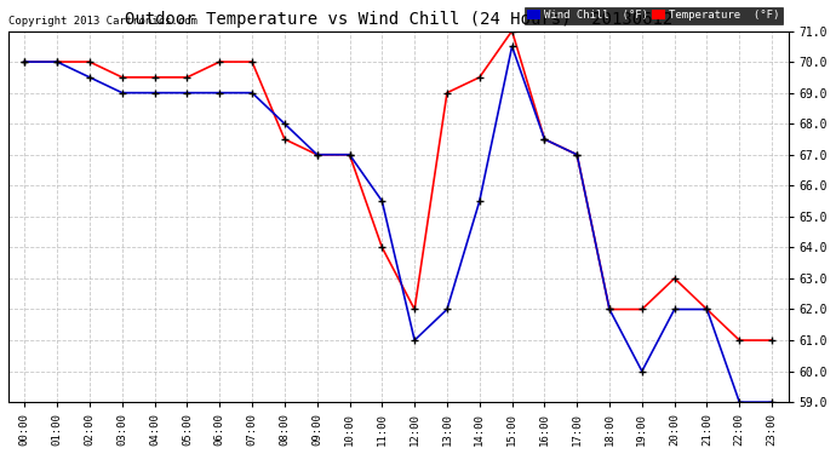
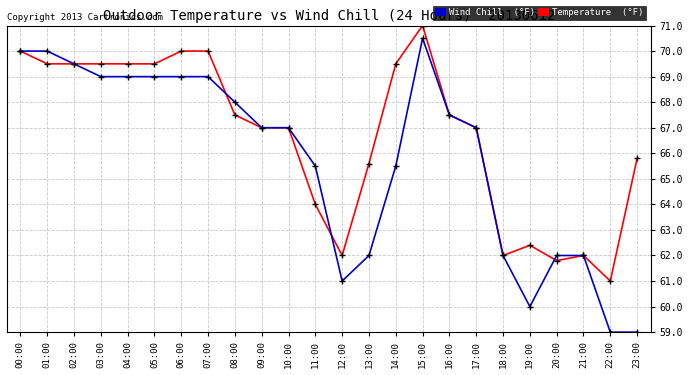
Temperature (°F)/01:00: 70.0 -> 69.5
Temperature (°F)/02:00: 70.0 -> 69.5
Temperature (°F)/13:00: 69.0 -> 65.6
Temperature (°F)/19:00: 62.0 -> 62.4
Temperature (°F)/20:00: 63.0 -> 61.8
Temperature (°F)/23:00: 61.0 -> 65.8
